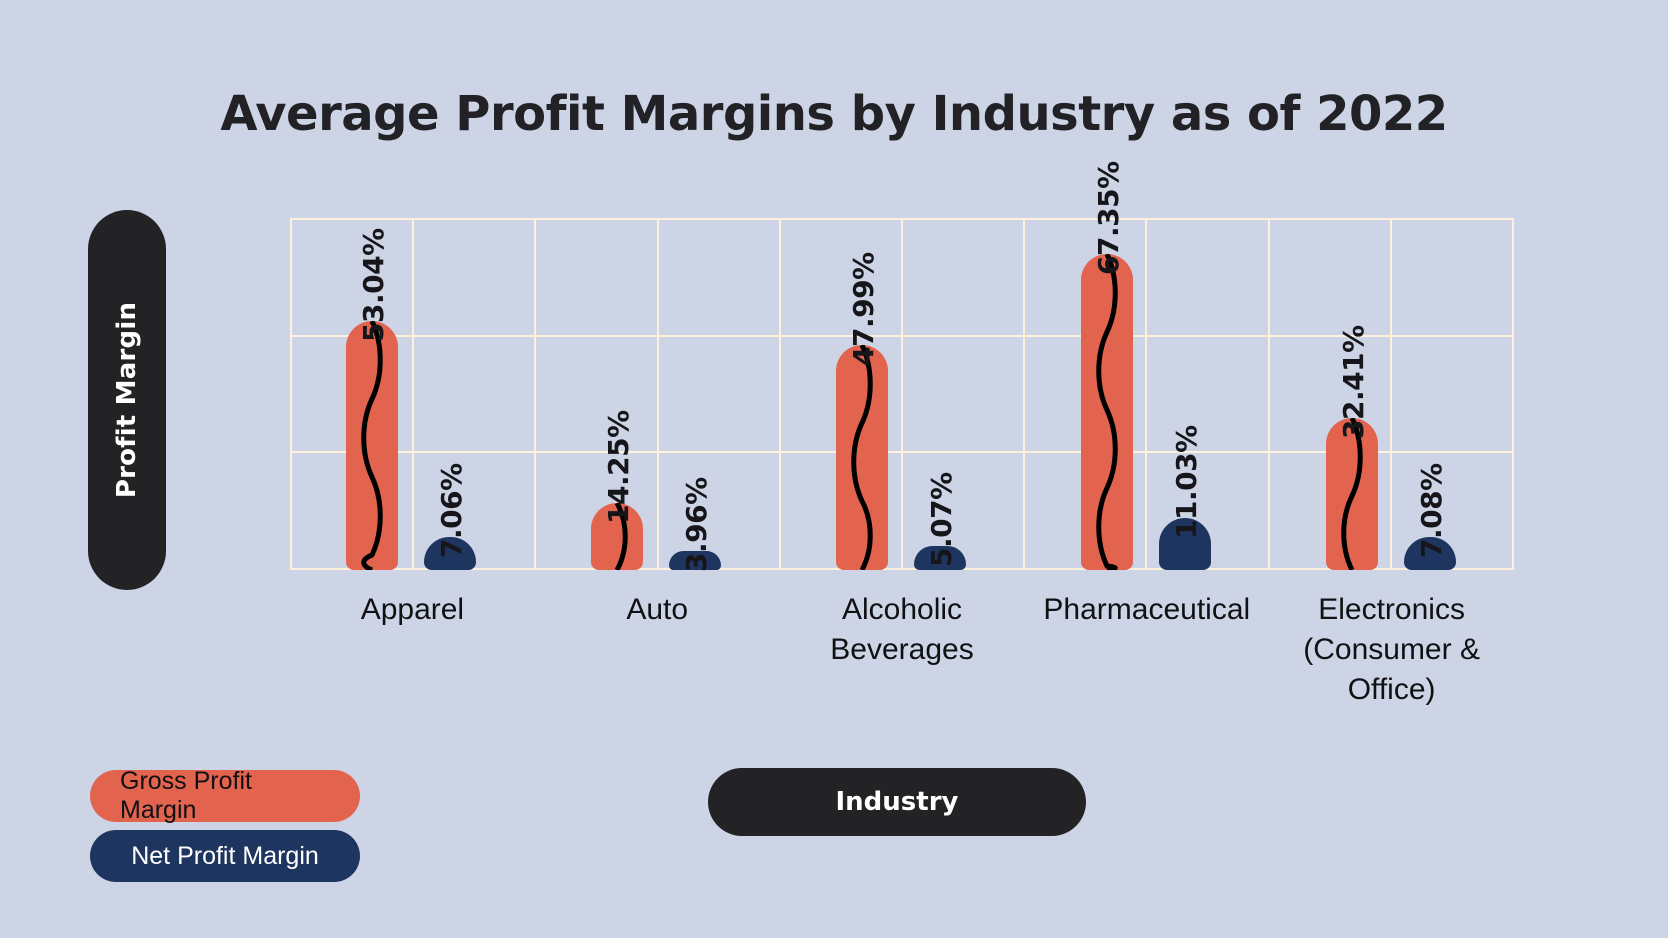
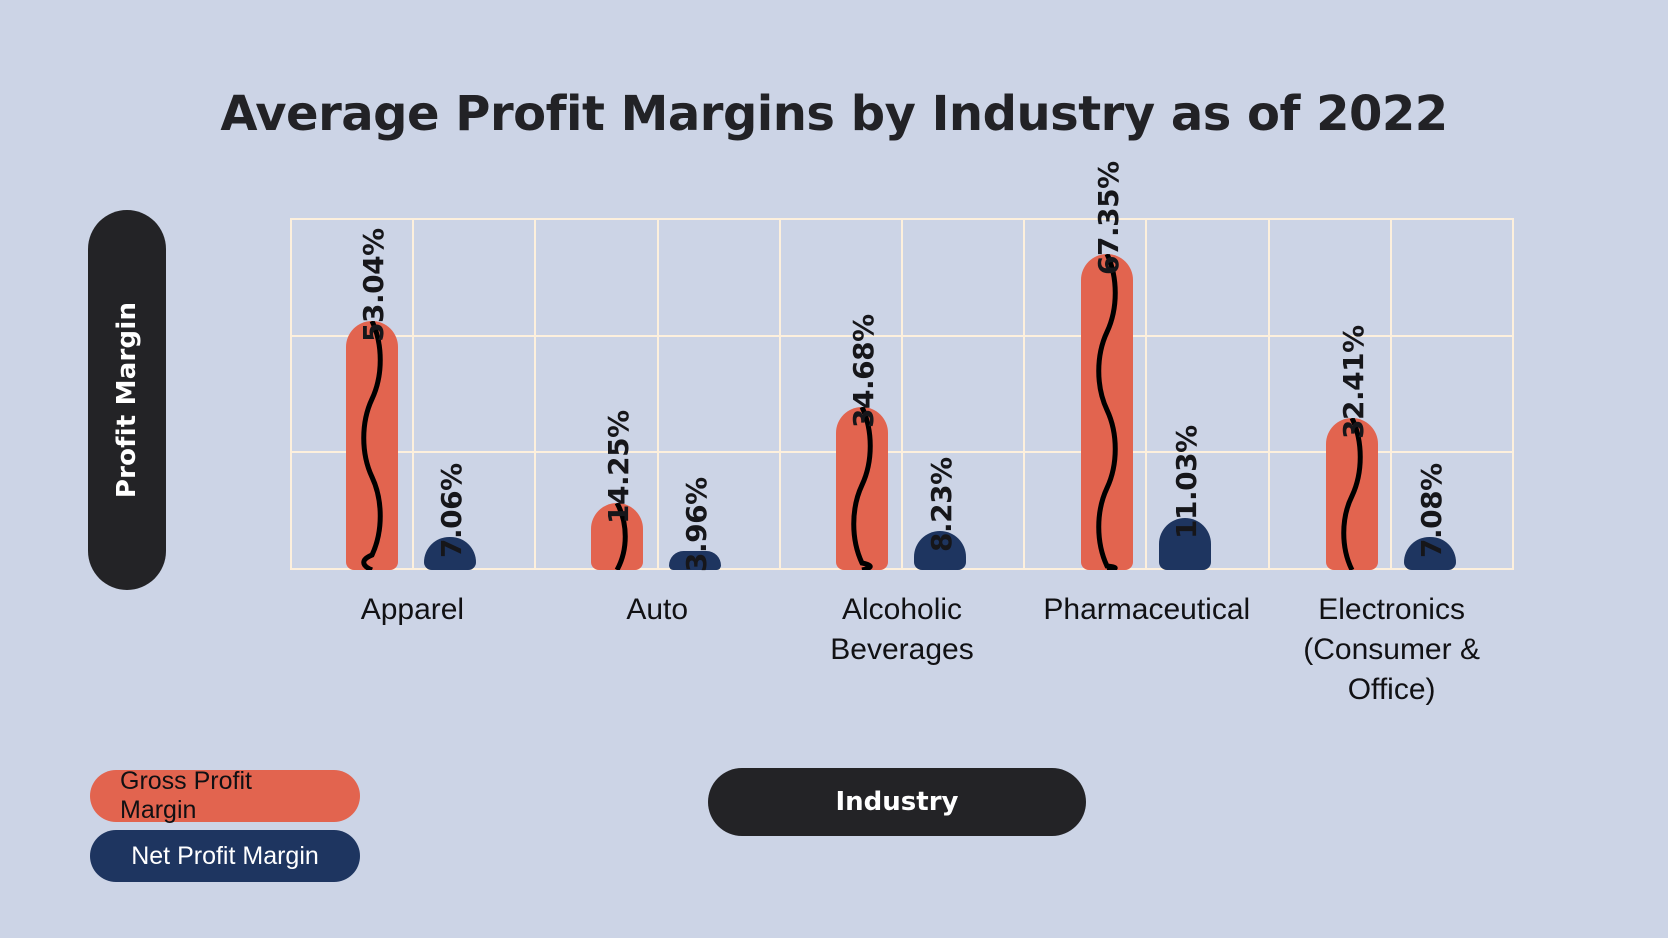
Gross Profit Margin/Alcoholic Beverages: 47.99% -> 34.68%
Net Profit Margin/Alcoholic Beverages: 5.07% -> 8.23%
